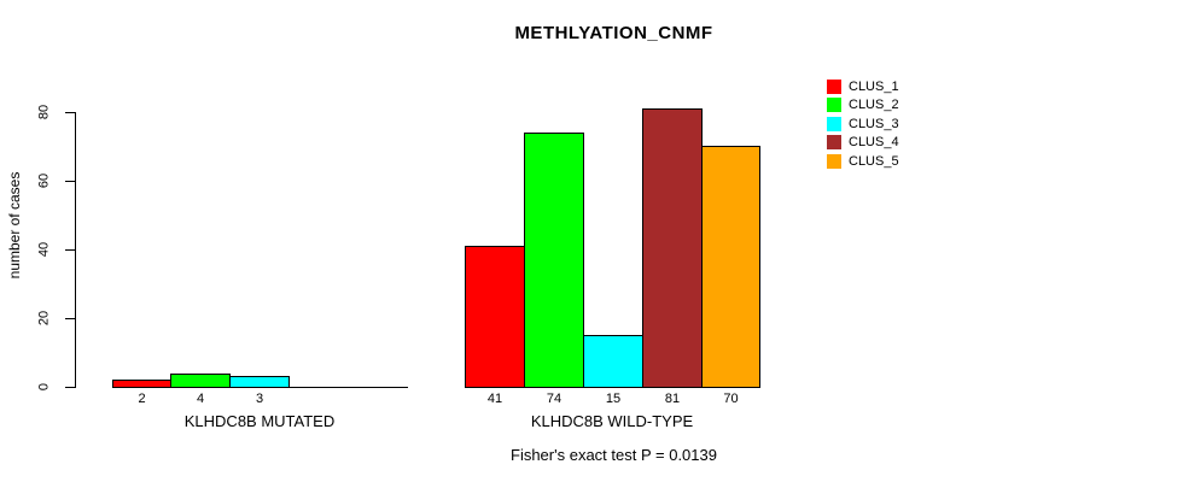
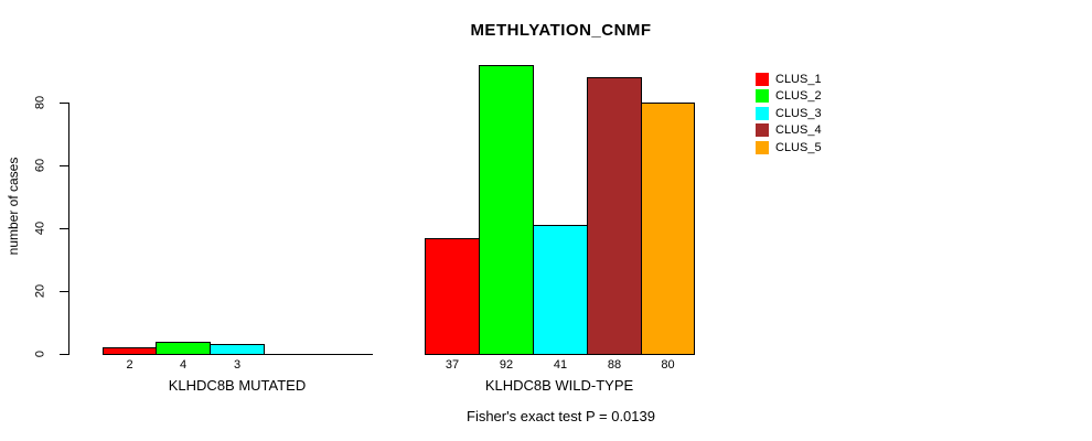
CLUS_1/KLHDC8B WILD-TYPE: 41 -> 37
CLUS_2/KLHDC8B WILD-TYPE: 74 -> 92
CLUS_3/KLHDC8B WILD-TYPE: 15 -> 41
CLUS_4/KLHDC8B WILD-TYPE: 81 -> 88
CLUS_5/KLHDC8B WILD-TYPE: 70 -> 80
